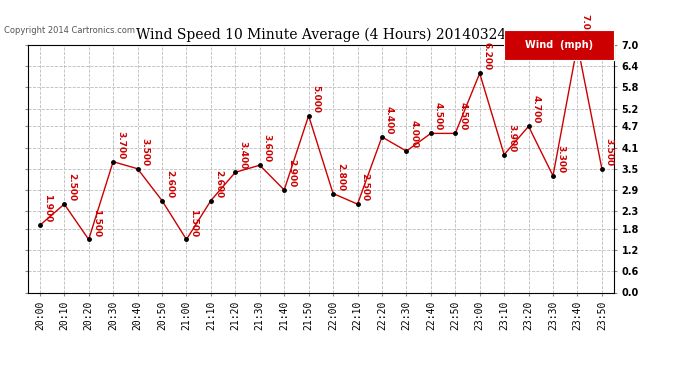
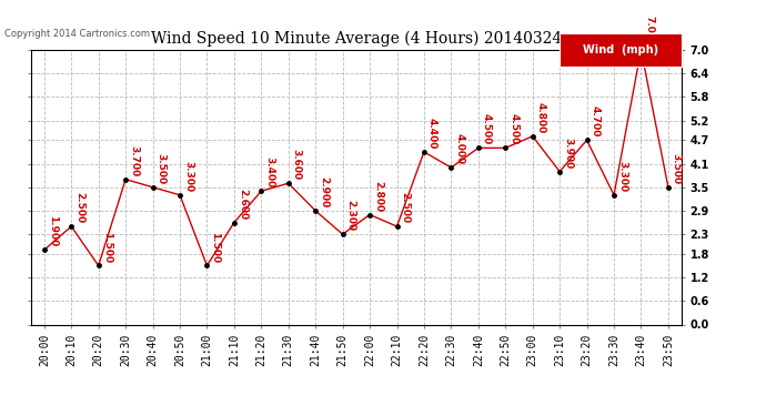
20:50: 2.600 -> 3.300
21:50: 5.000 -> 2.300
23:00: 6.200 -> 4.800
